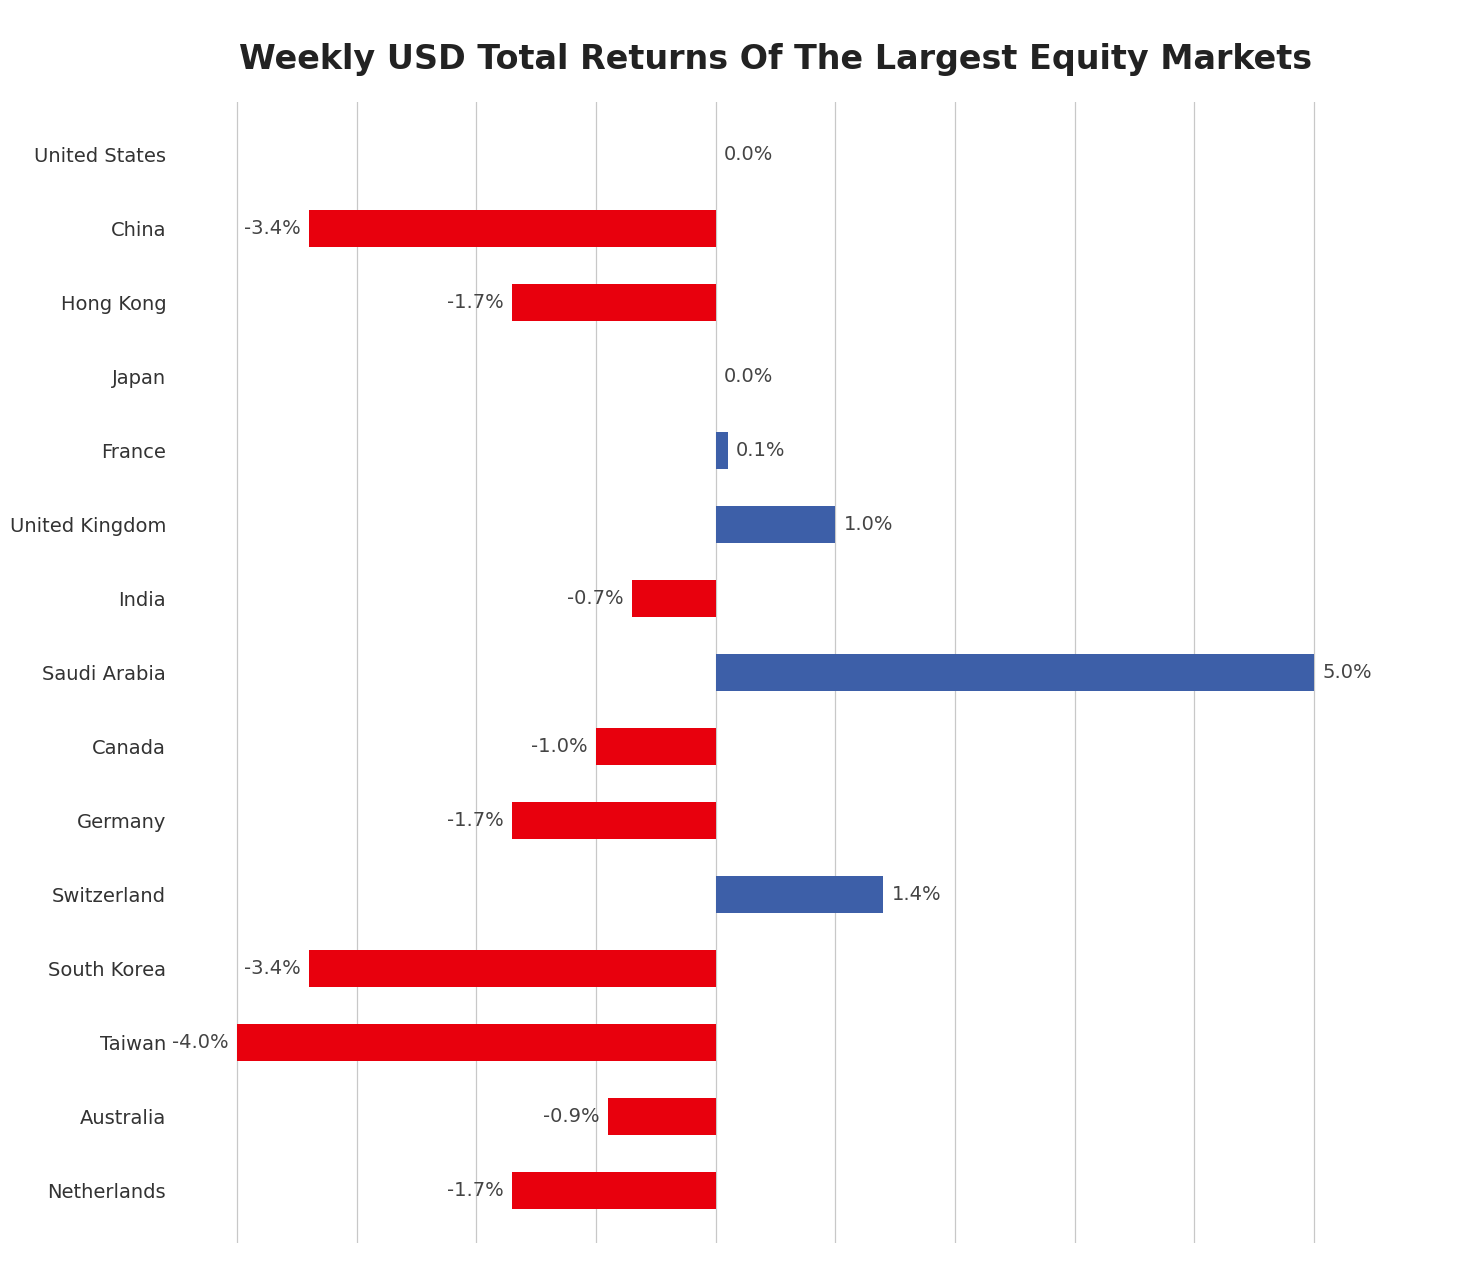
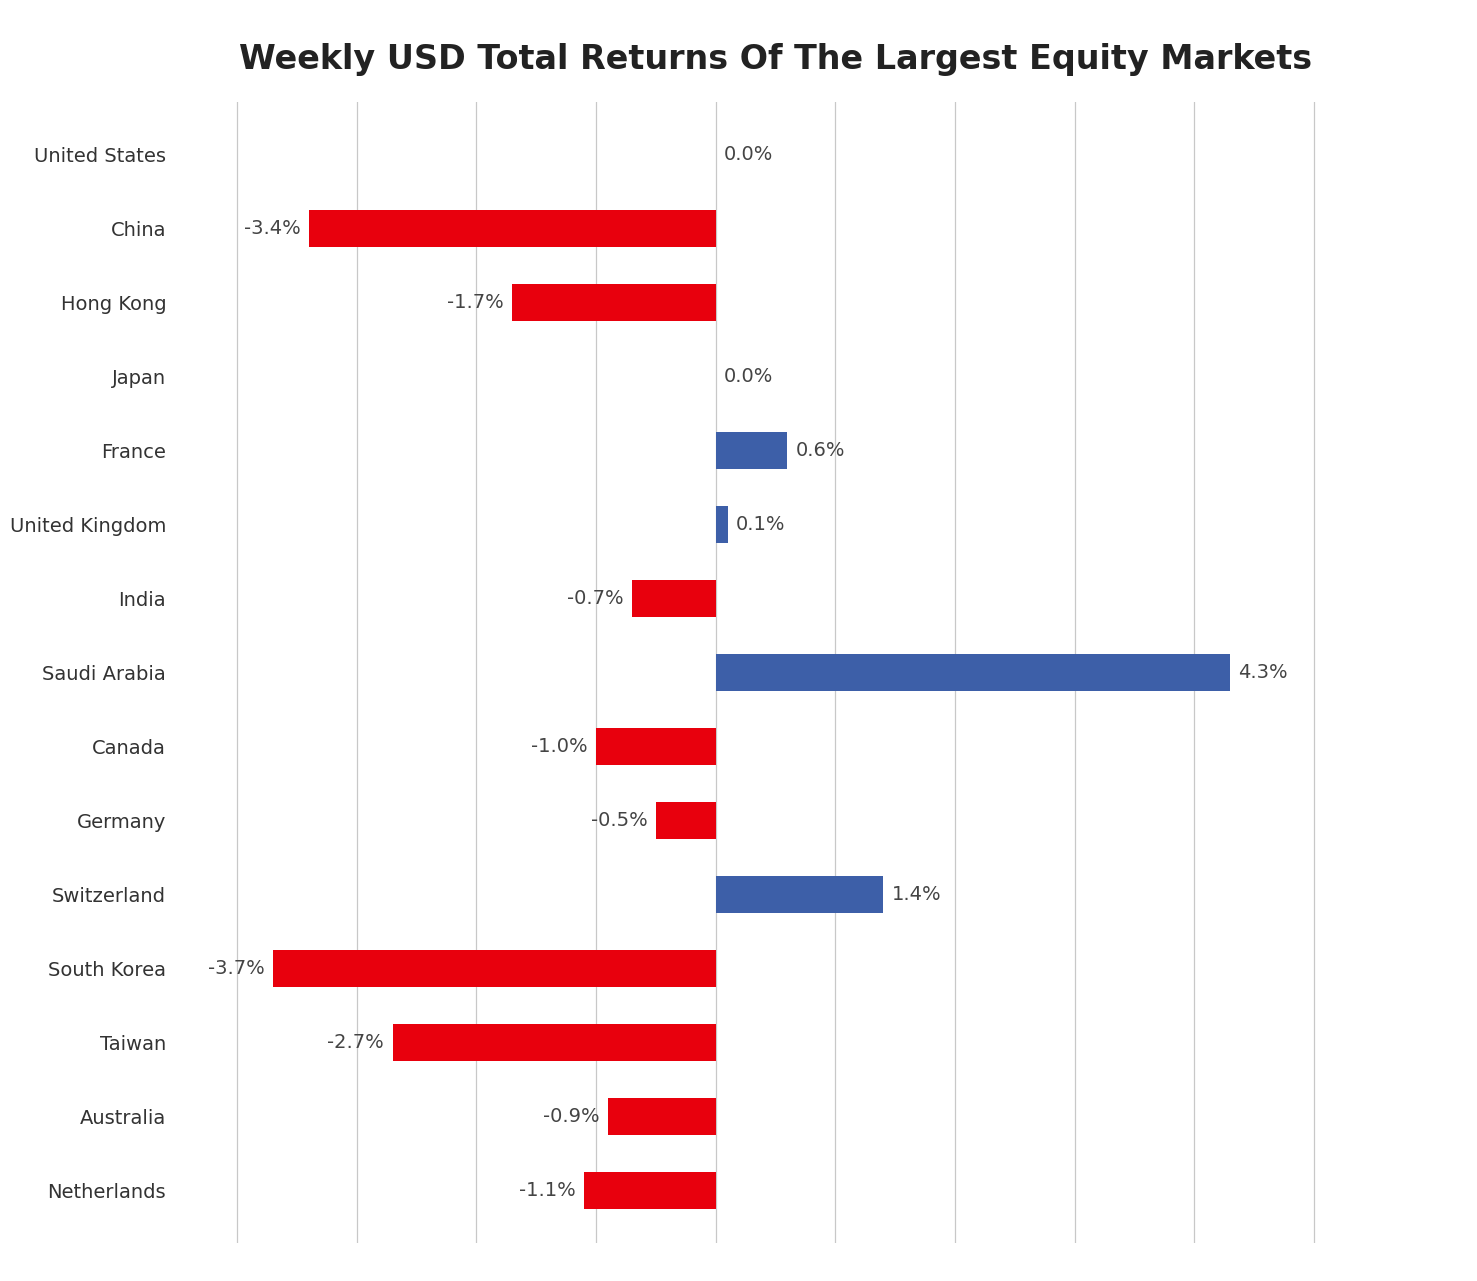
France: 0.1% -> 0.6%
United Kingdom: 1.0% -> 0.1%
Saudi Arabia: 5.0% -> 4.3%
Germany: -1.7% -> -0.5%
South Korea: -3.4% -> -3.7%
Taiwan: -4.0% -> -2.7%
Netherlands: -1.7% -> -1.1%
